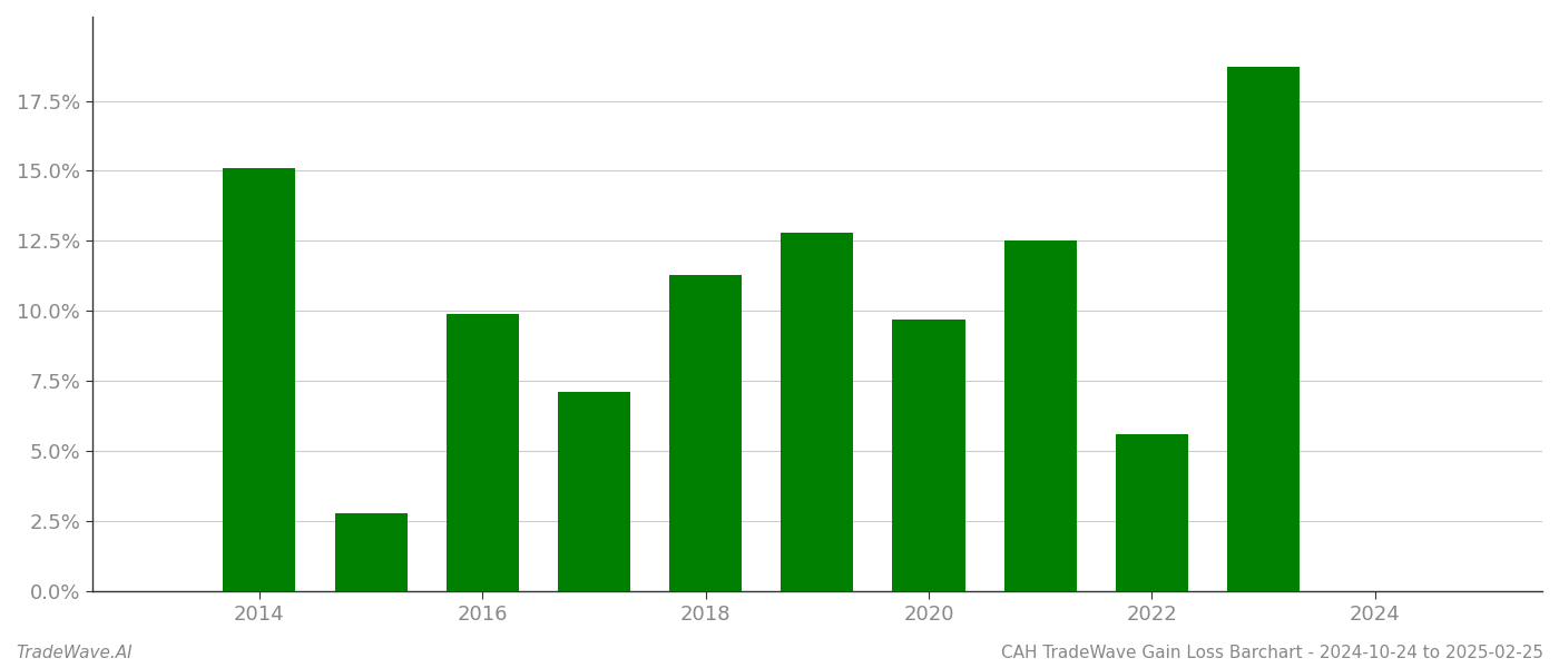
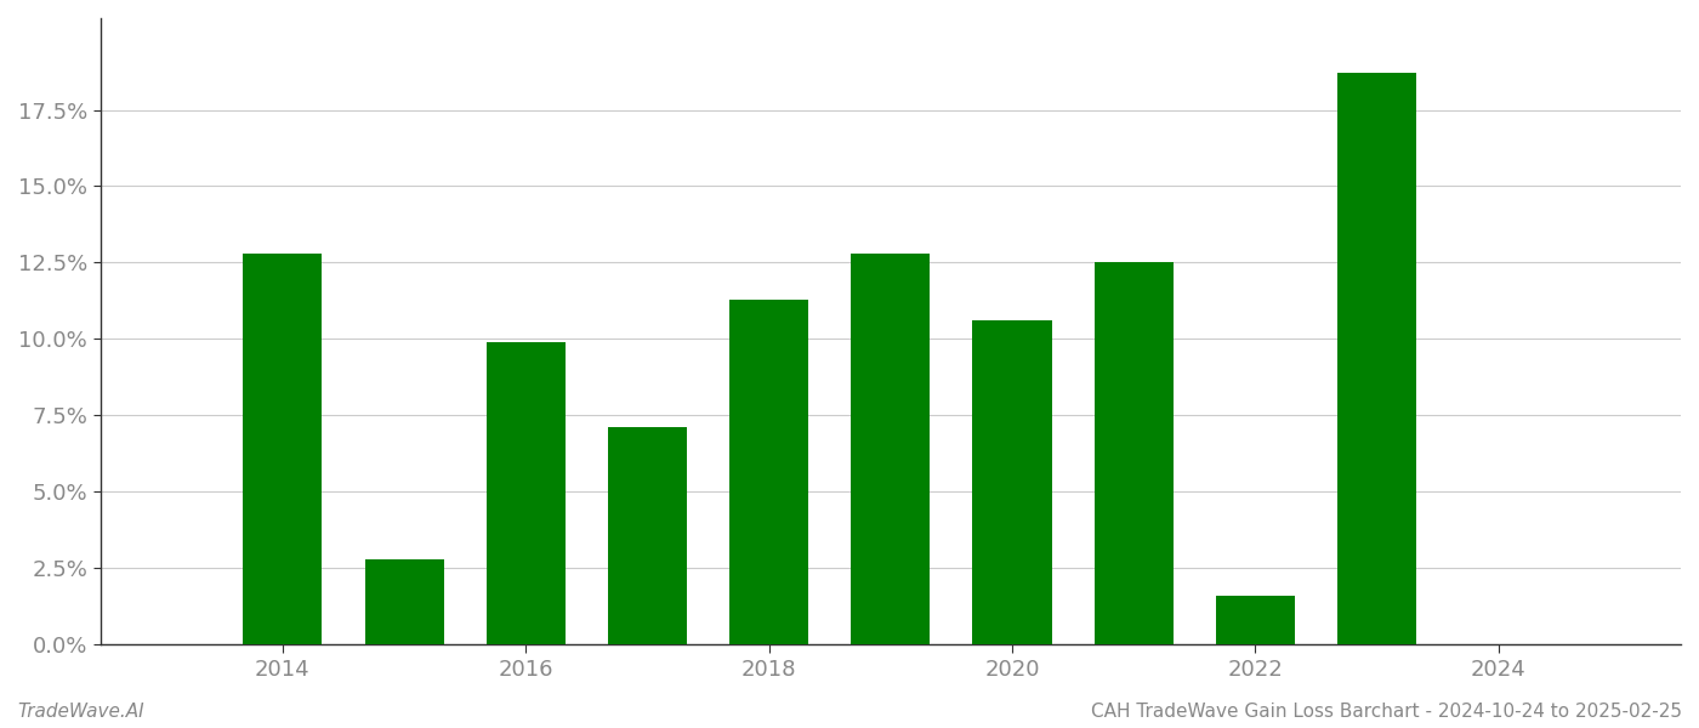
2014: 15.1% -> 12.8%
2020: 9.7% -> 10.6%
2022: 5.6% -> 1.6%
